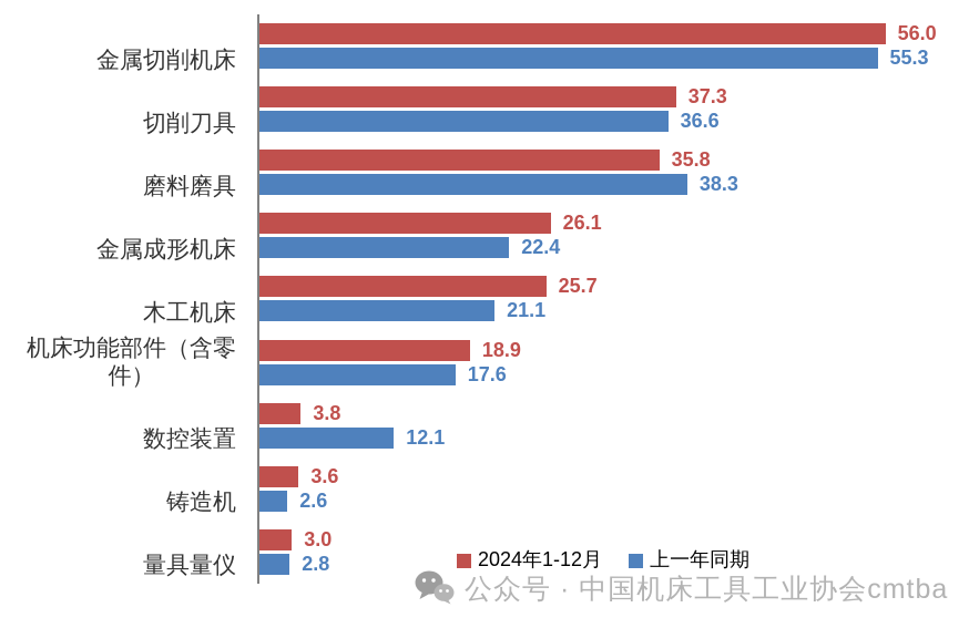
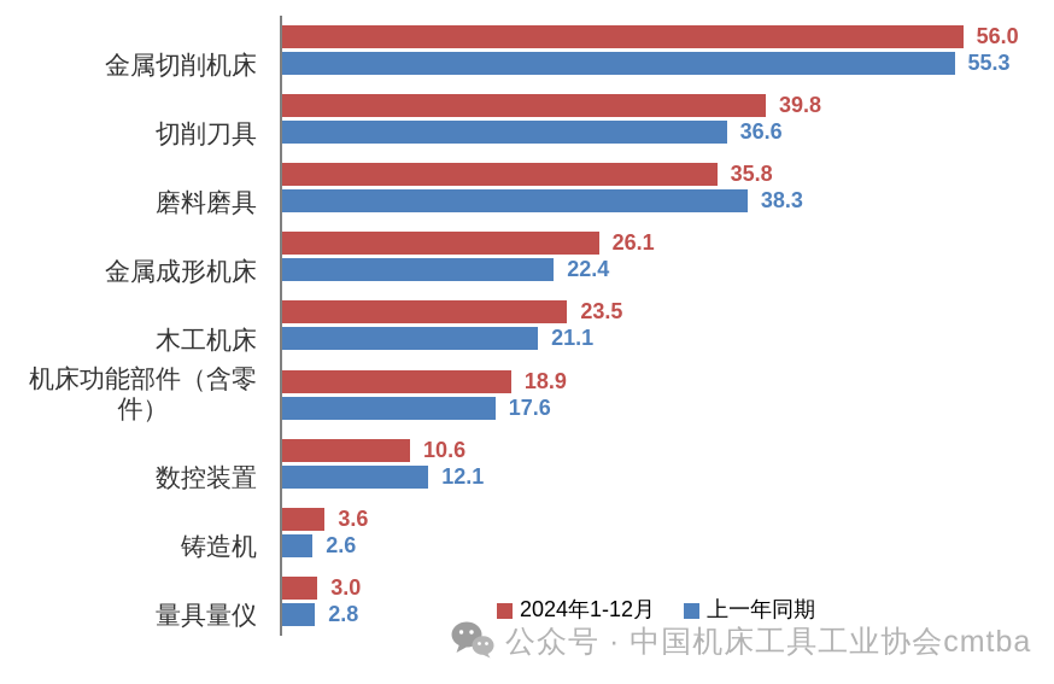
2024年1-12月/切削刀具: 37.3 -> 39.8
2024年1-12月/木工机床: 25.7 -> 23.5
2024年1-12月/数控装置: 3.8 -> 10.6
